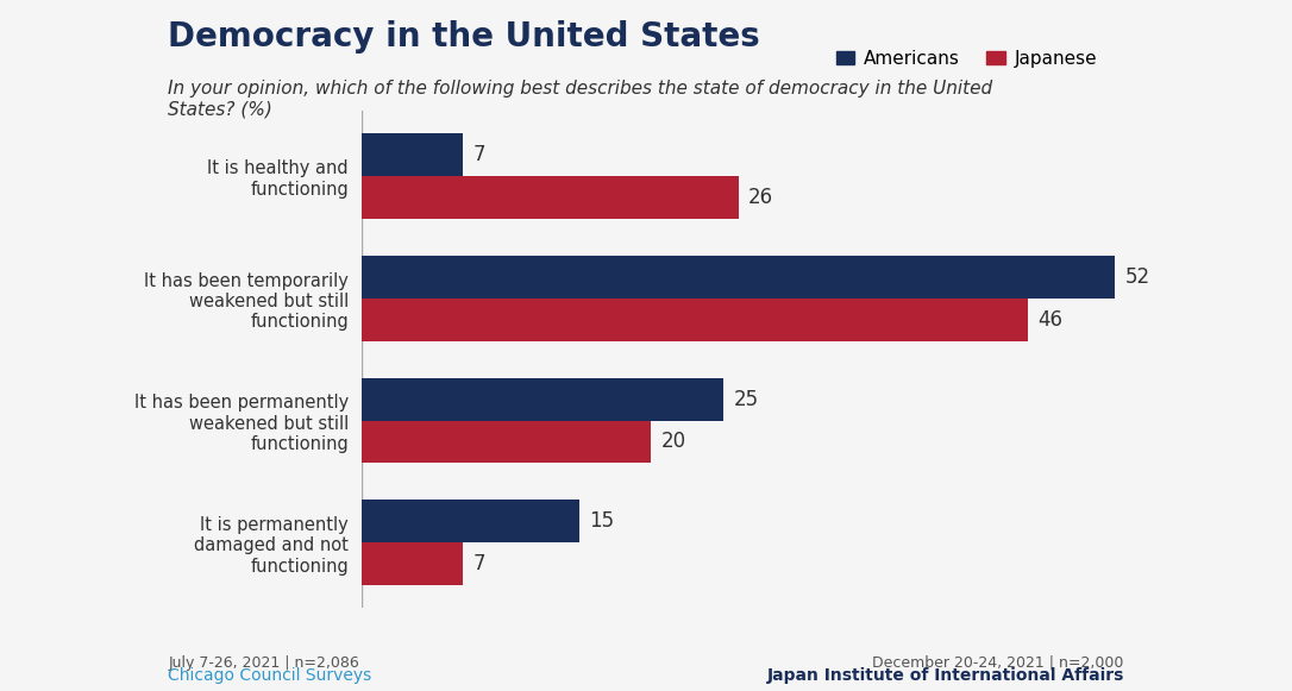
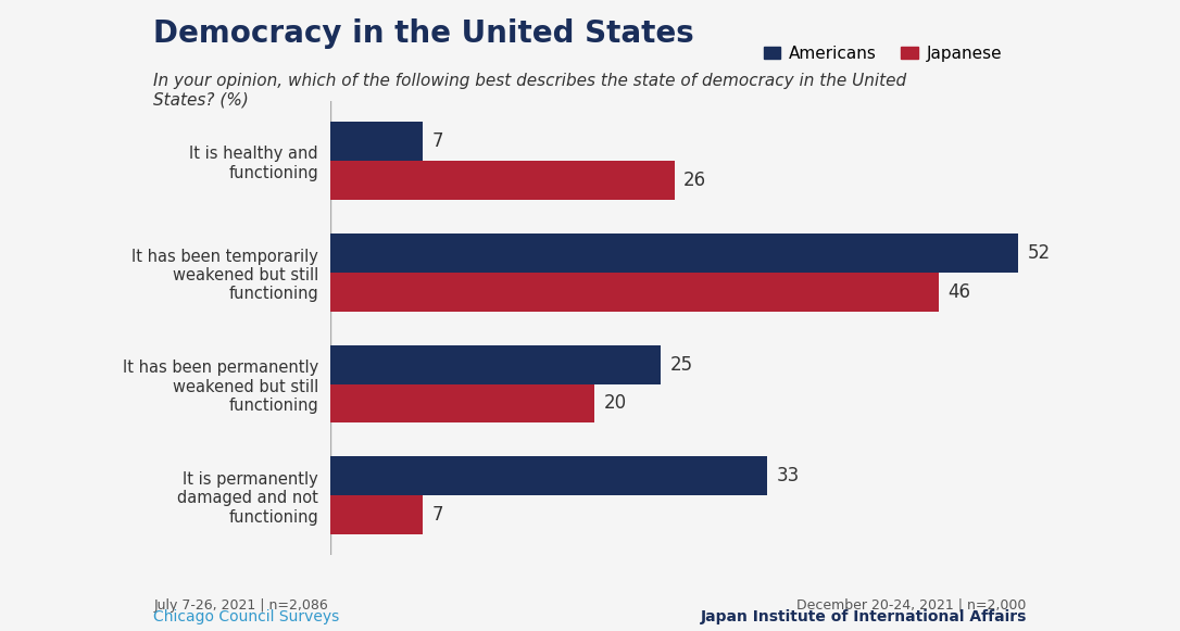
Americans/It is permanently damaged and not functioning: 15 -> 33
